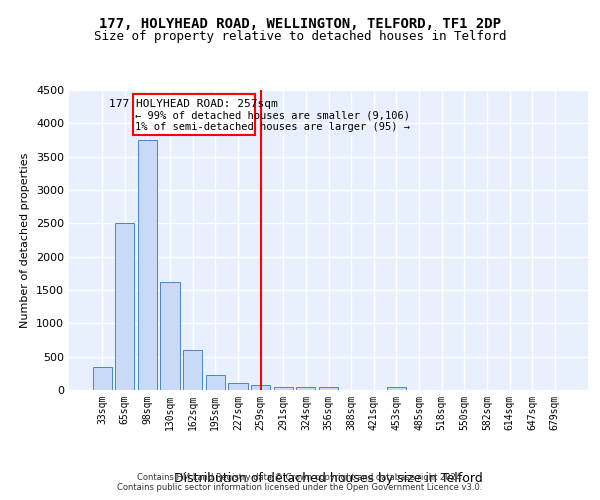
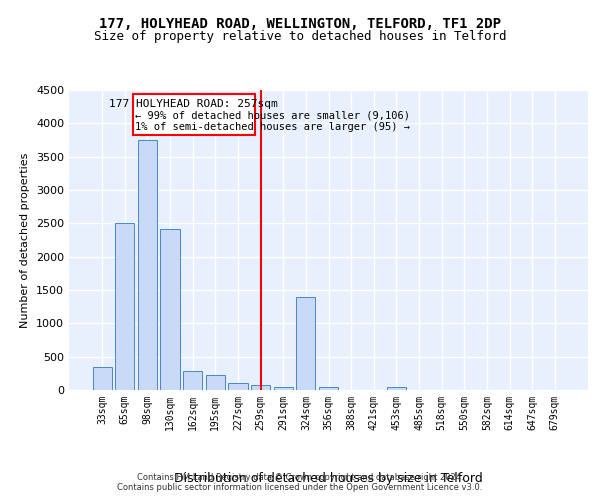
130sqm: 1620 -> 2420
162sqm: 600 -> 280
324sqm: 50 -> 1400
